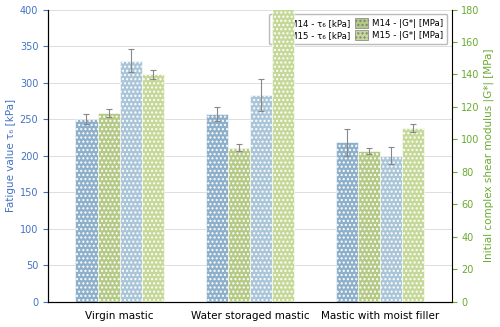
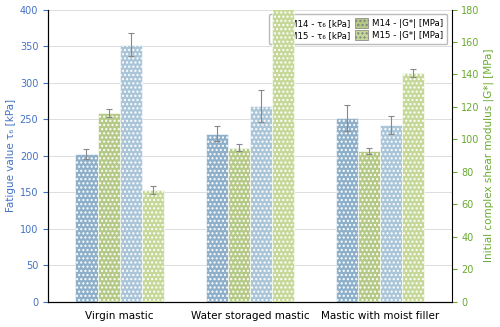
M14 - τ₆ [kPa]/Virgin mastic: 250 -> 202
M15 - τ₆ [kPa]/Virgin mastic: 330 -> 352
M15 - |G*| [MPa]/Virgin mastic: 140 -> 69
M14 - τ₆ [kPa]/Water storaged mastic: 257 -> 230
M15 - τ₆ [kPa]/Water storaged mastic: 283 -> 268
M14 - τ₆ [kPa]/Mastic with moist filler: 218 -> 252
M15 - τ₆ [kPa]/Mastic with moist filler: 200 -> 242
M15 - |G*| [MPa]/Mastic with moist filler: 107 -> 141
